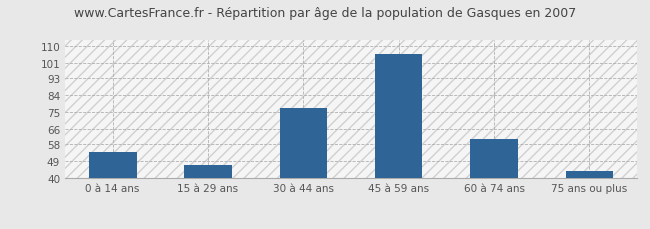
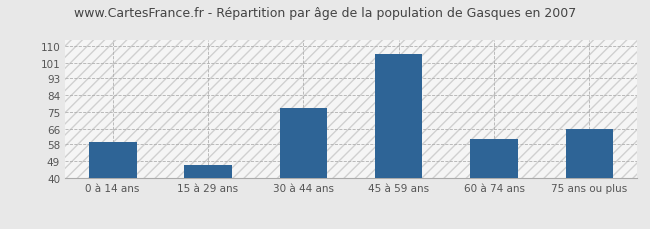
0 à 14 ans: 54 -> 59
75 ans ou plus: 44 -> 66
